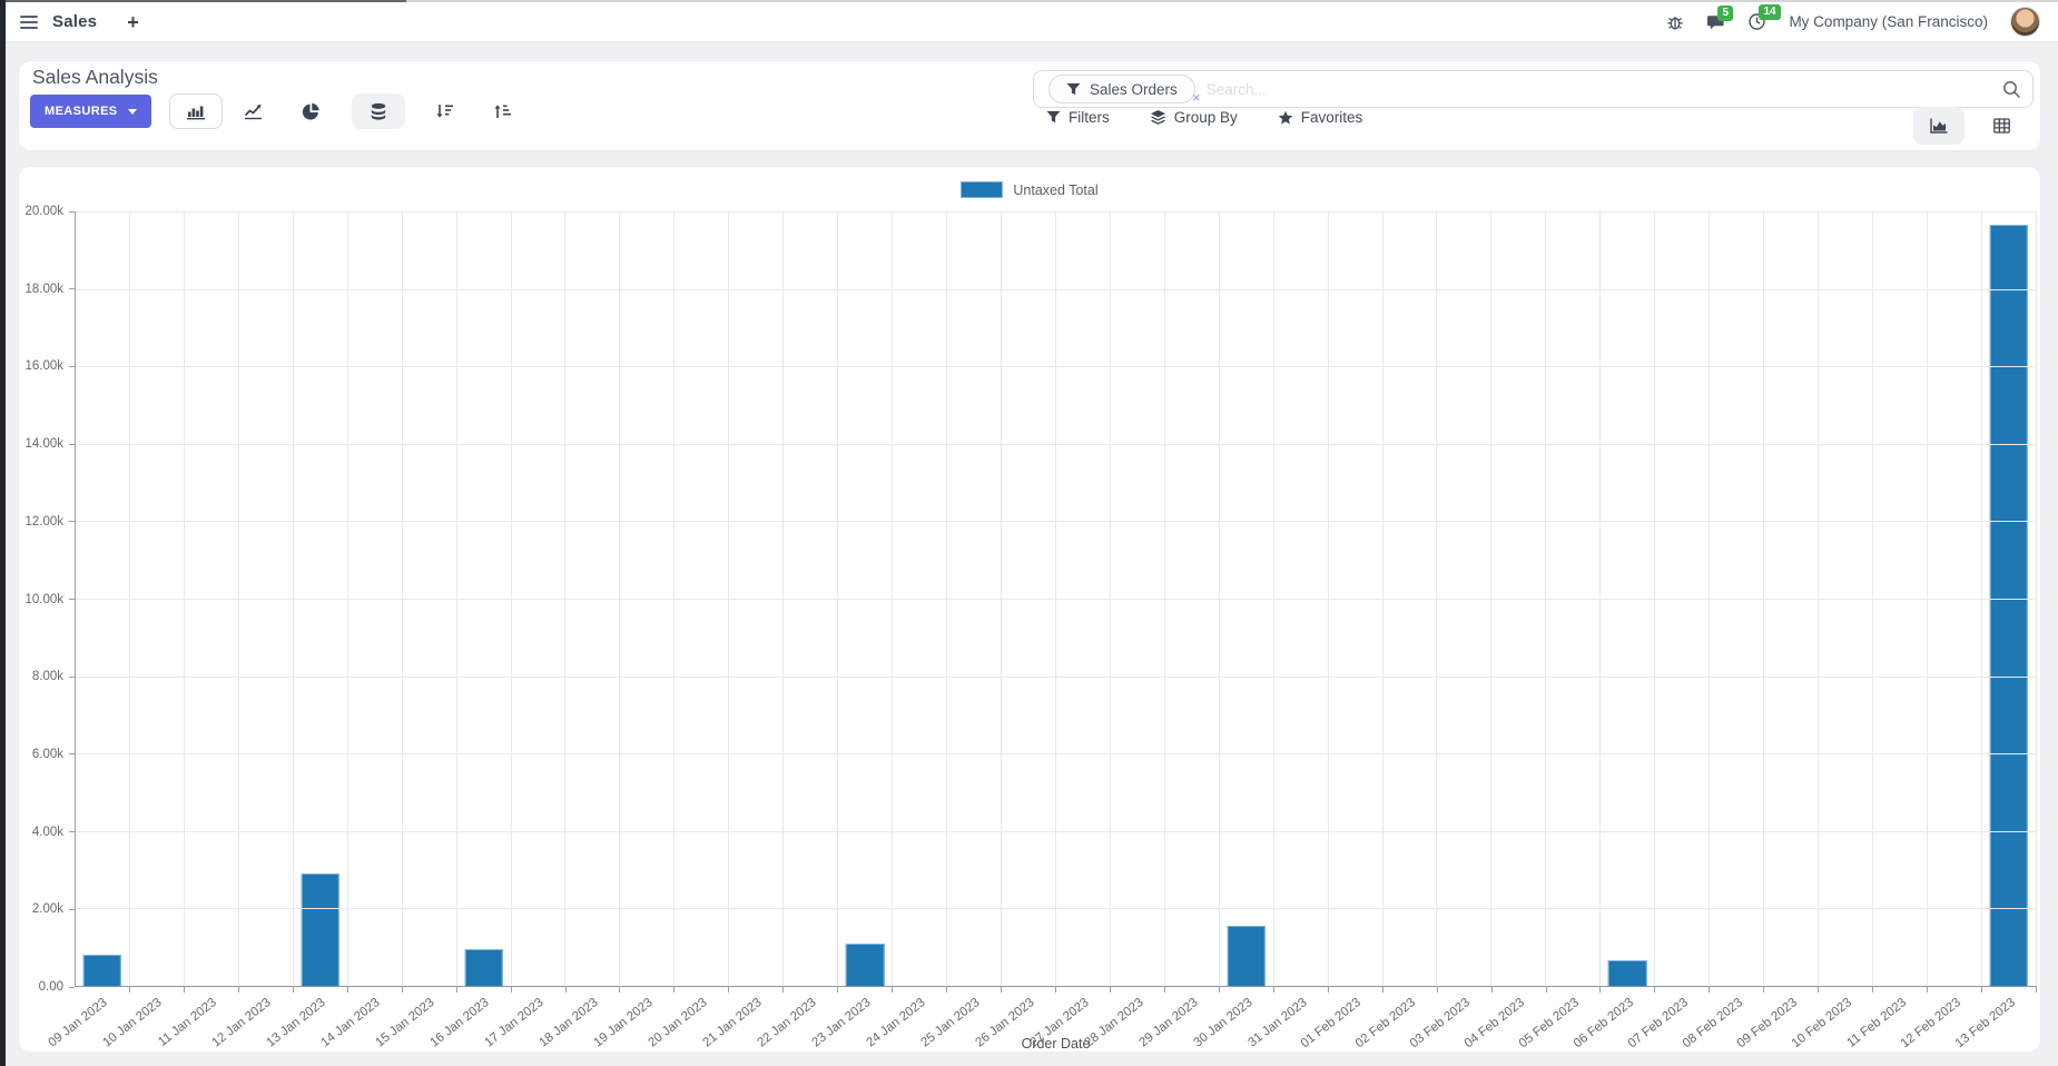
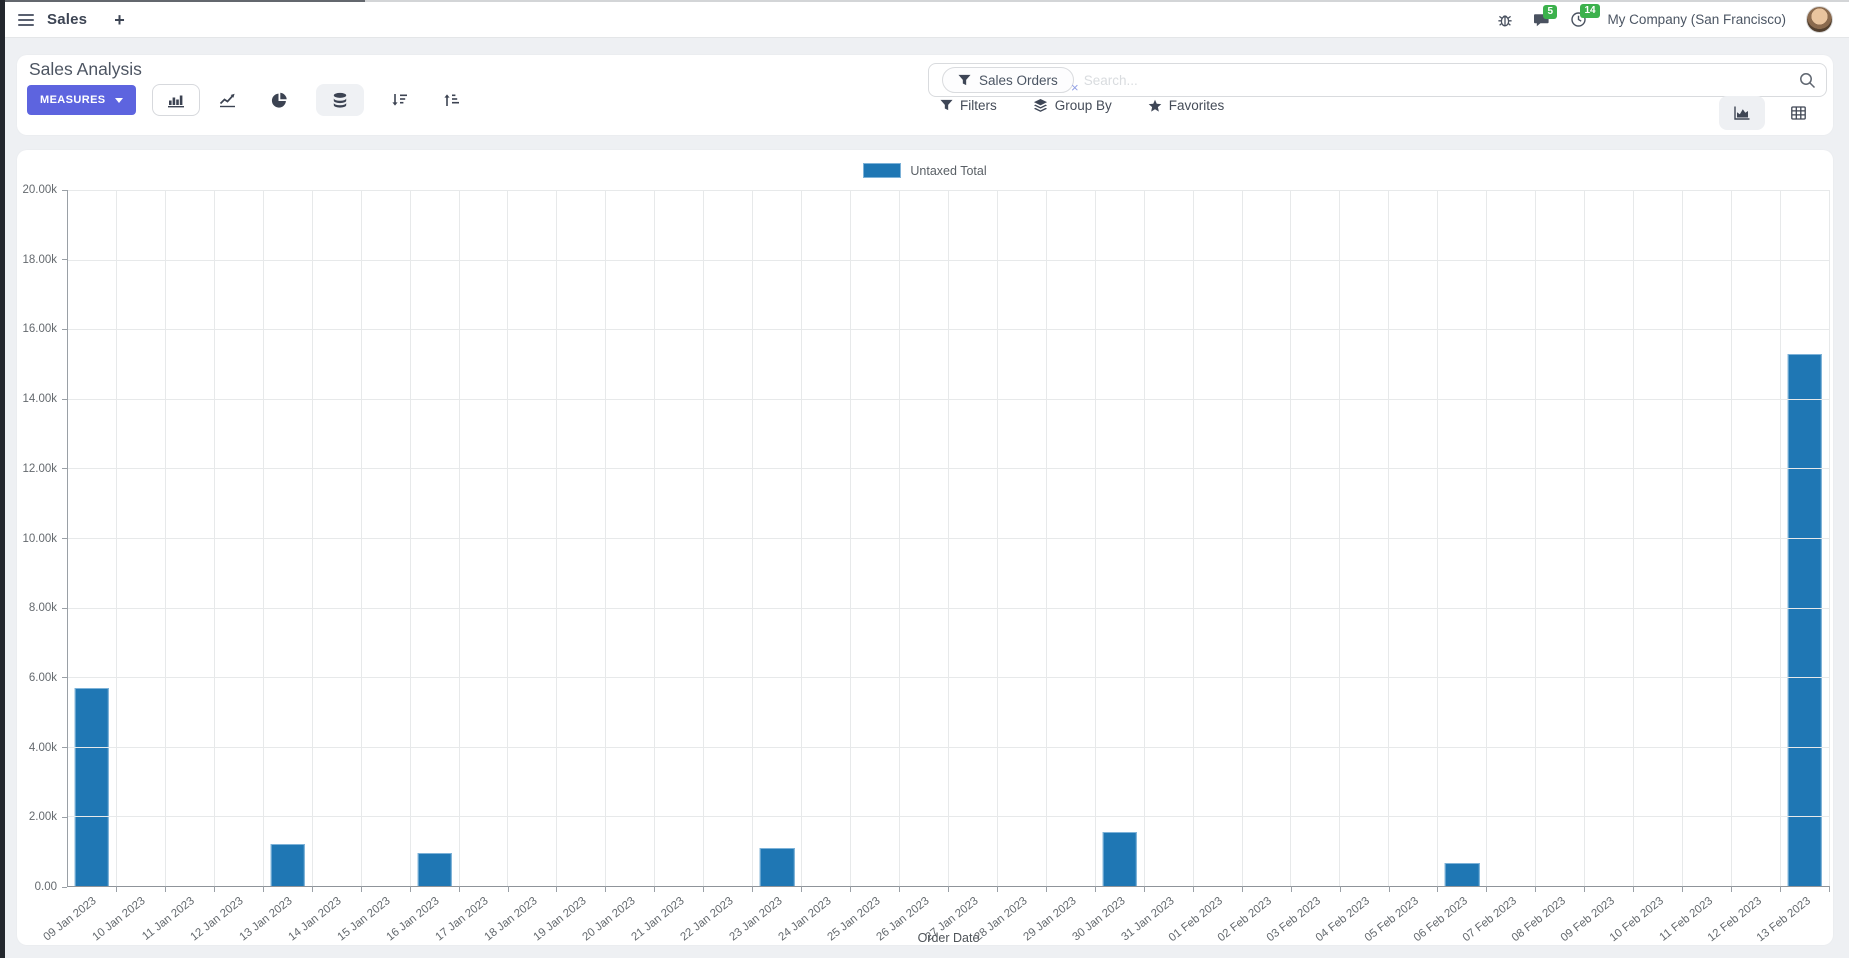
09 Jan 2023: 0.8k -> 5.7k
13 Jan 2023: 2.9k -> 1.2k
13 Feb 2023: 19.6k -> 15.3k
